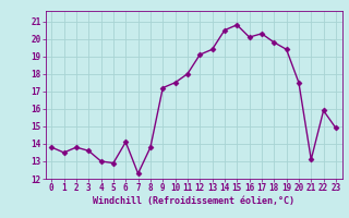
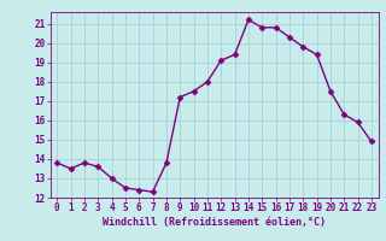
5: 12.9 -> 12.5
6: 14.1 -> 12.4
14: 20.5 -> 21.2
16: 20.1 -> 20.8
21: 13.1 -> 16.3
